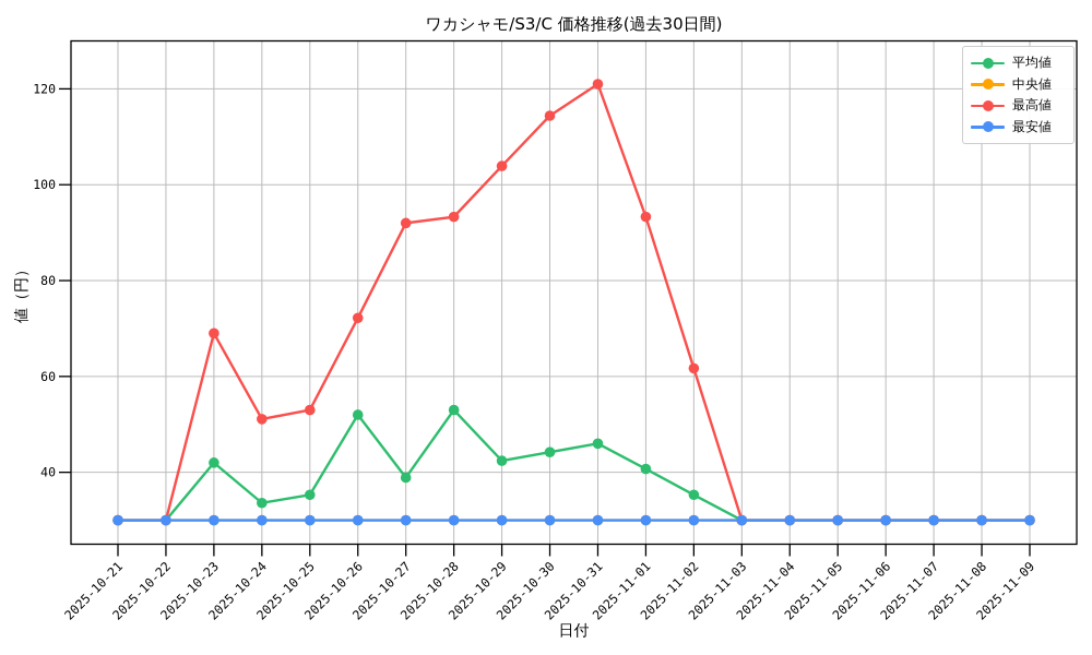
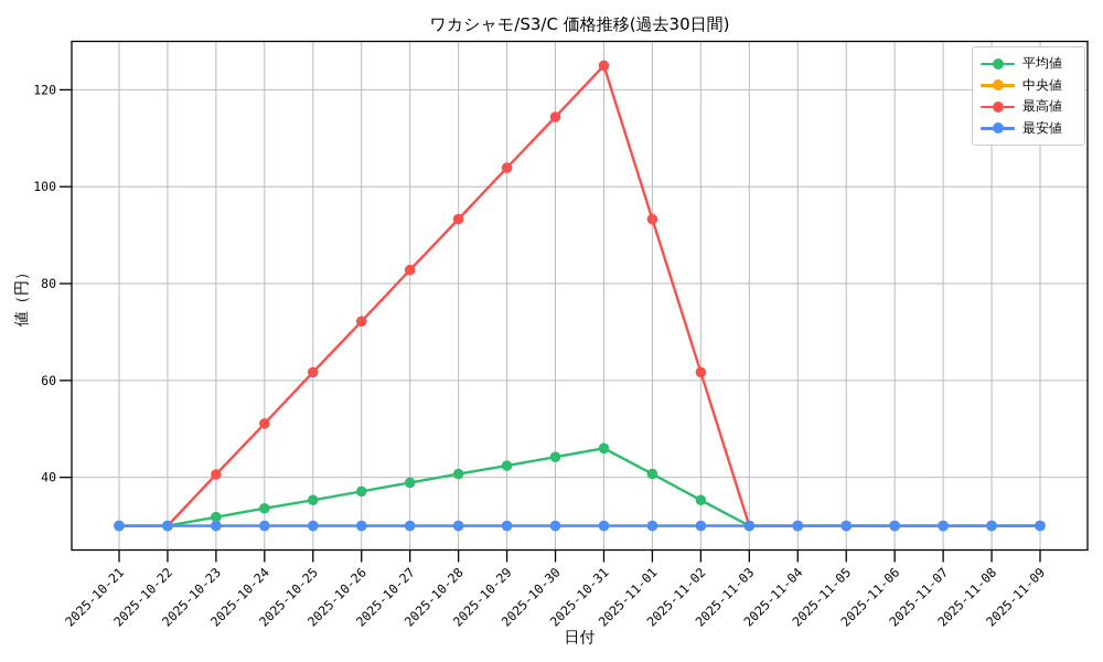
平均値/2025-10-23: 42 -> 32
最高値/2025-10-23: 69 -> 41
最高値/2025-10-25: 53 -> 62
平均値/2025-10-26: 52 -> 37
最高値/2025-10-27: 92 -> 83
平均値/2025-10-28: 53 -> 41
最高値/2025-10-31: 121 -> 125
